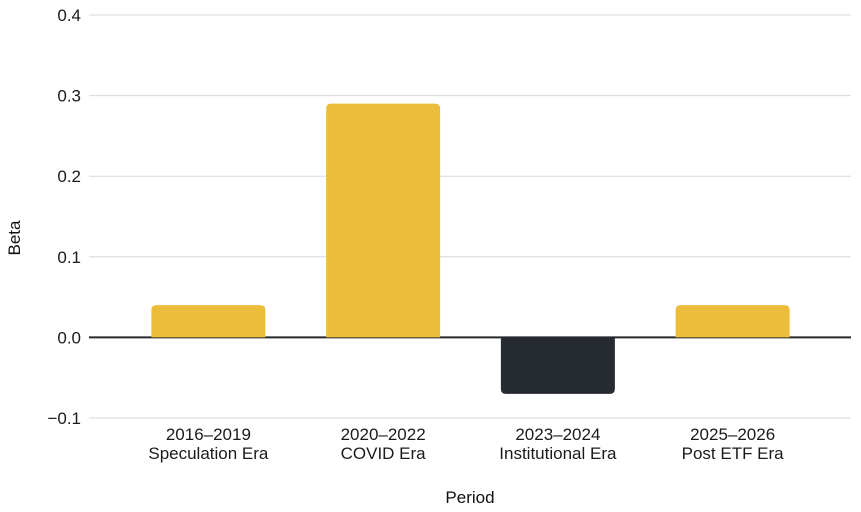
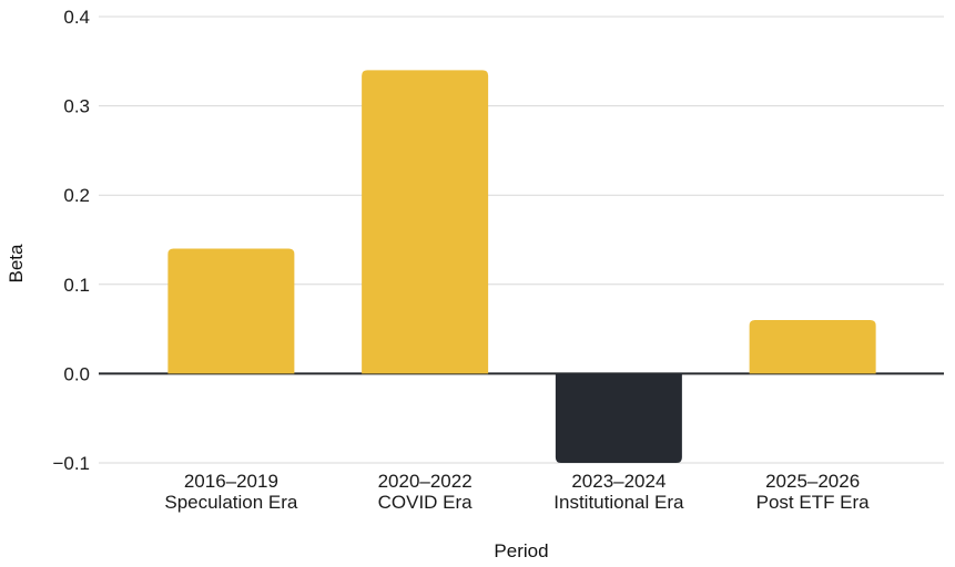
2016–2019: 0.04 -> 0.14
2020–2022: 0.29 -> 0.34
2023–2024: -0.07 -> -0.10
2025–2026: 0.04 -> 0.06
